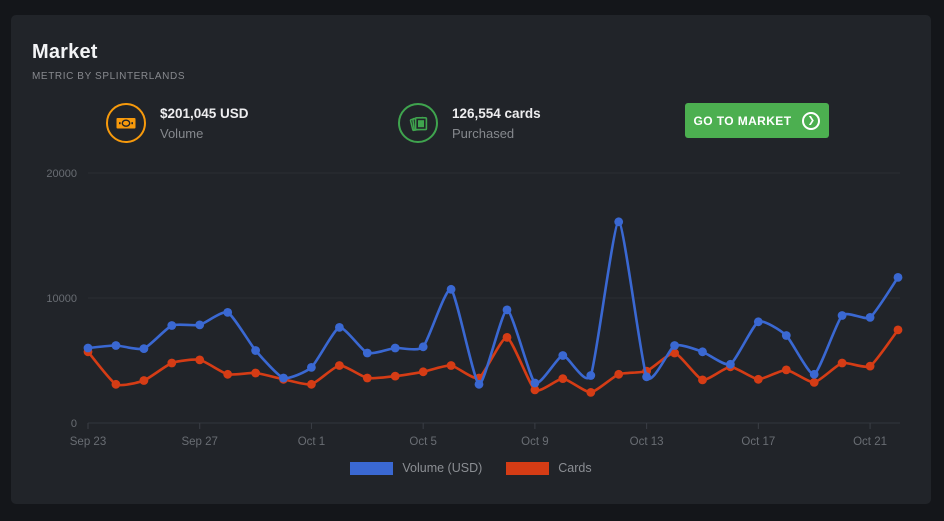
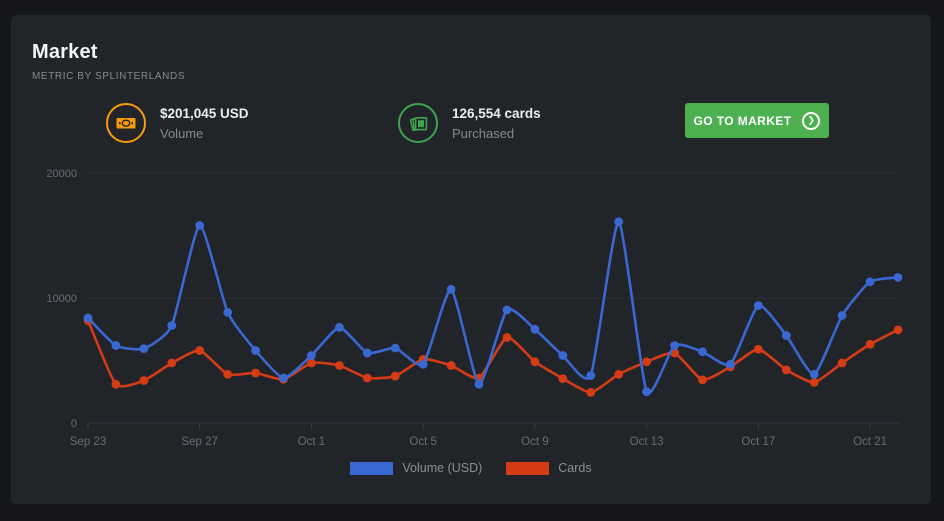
Volume (USD)/Sep 23: 6000 -> 8400
Cards/Sep 23: 5700 -> 8200
Volume (USD)/Sep 27: 7800 -> 15800
Cards/Sep 27: 5000 -> 5800
Volume (USD)/Oct 1: 4400 -> 5400
Cards/Oct 1: 3100 -> 4800
Volume (USD)/Oct 5: 6100 -> 4700
Cards/Oct 5: 4100 -> 5100
Volume (USD)/Oct 9: 3200 -> 7500
Cards/Oct 9: 2600 -> 4900
Volume (USD)/Oct 13: 3700 -> 2500
Cards/Oct 13: 4200 -> 4900
Volume (USD)/Oct 17: 8100 -> 9400
Cards/Oct 17: 3500 -> 5900
Volume (USD)/Oct 21: 8400 -> 11300
Cards/Oct 21: 4600 -> 6300
